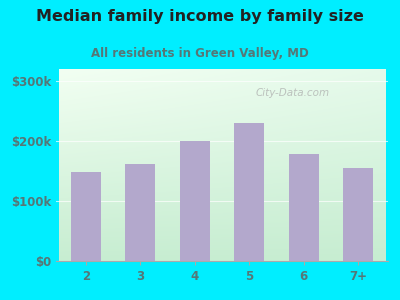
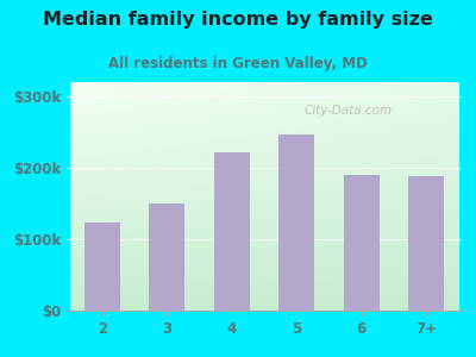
2: $148k -> $124k
3: $162k -> $150k
4: $200k -> $222k
5: $230k -> $246k
6: $178k -> $190k
7+: $155k -> $188k
